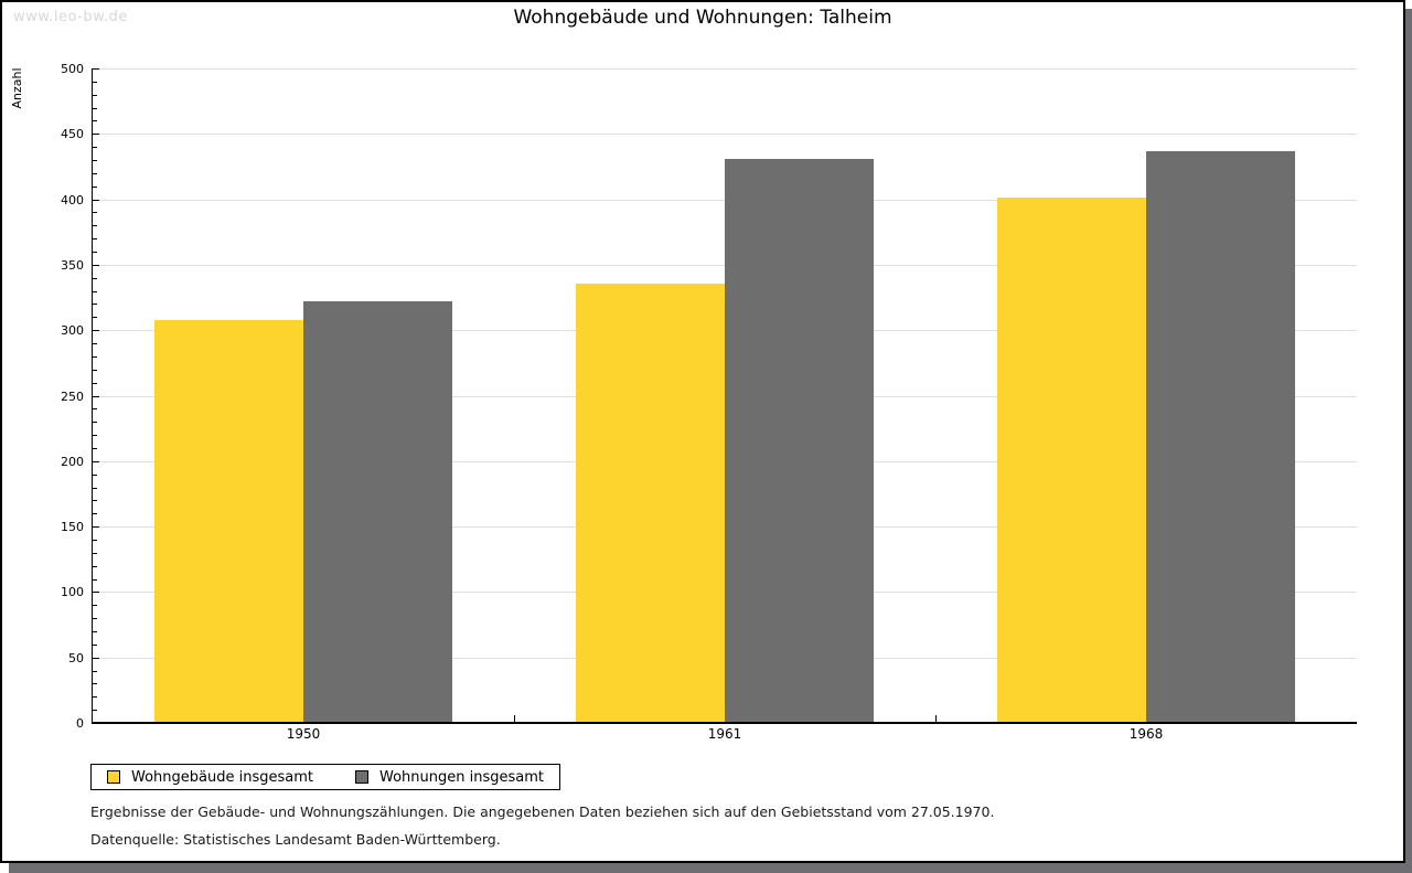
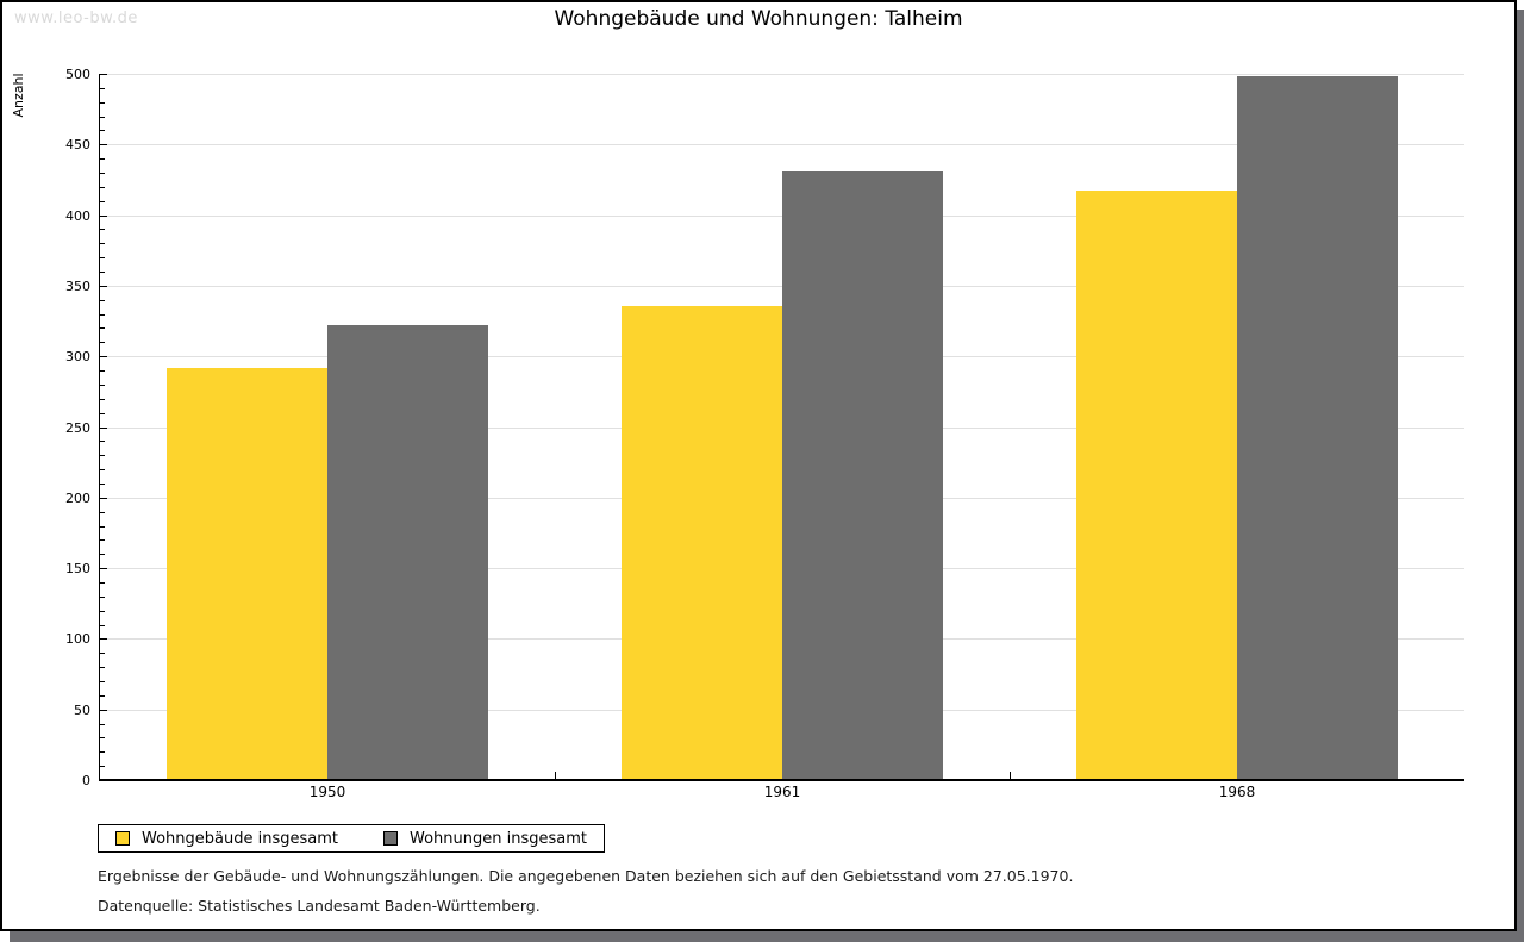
Wohngebäude insgesamt/1950: 308 -> 292
Wohngebäude insgesamt/1968: 401 -> 417
Wohnungen insgesamt/1968: 437 -> 498
